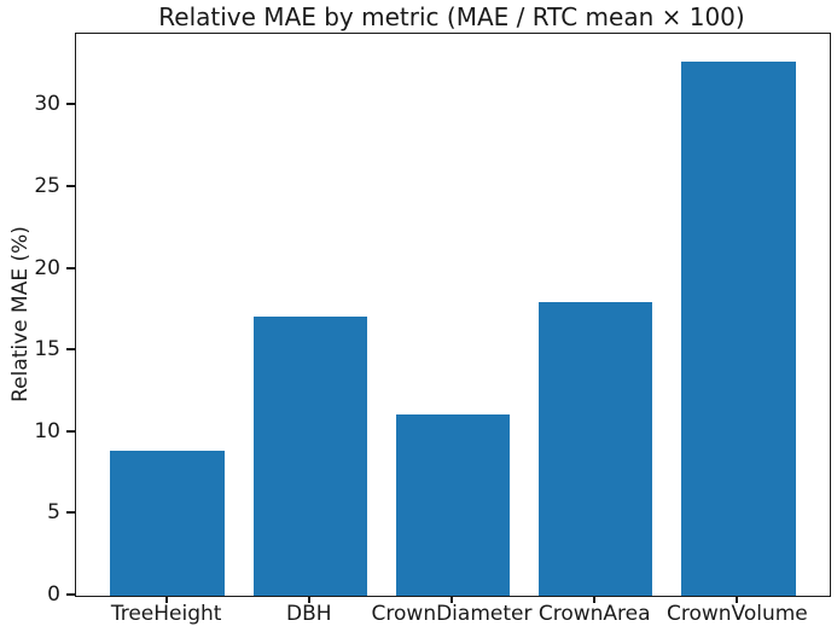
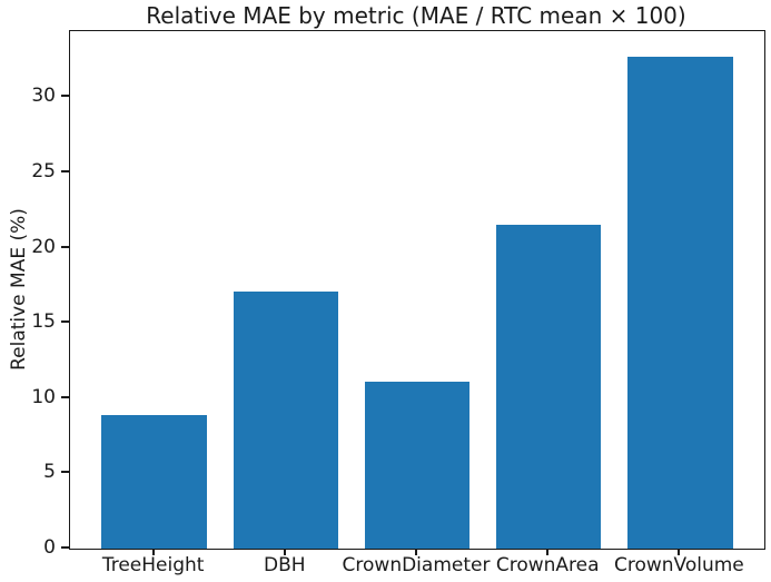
CrownArea: 18.0 -> 21.5
